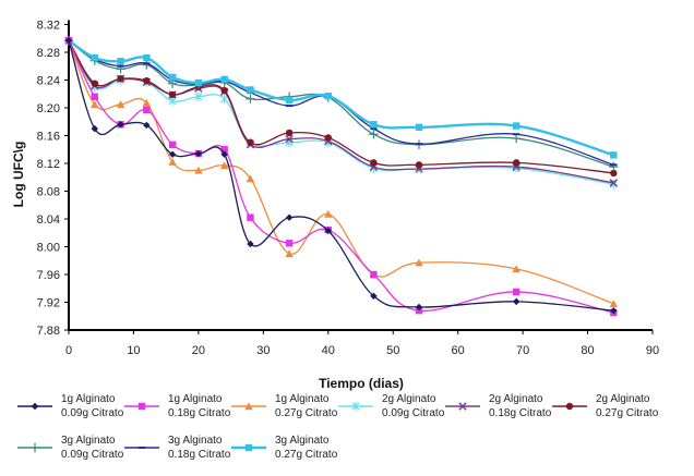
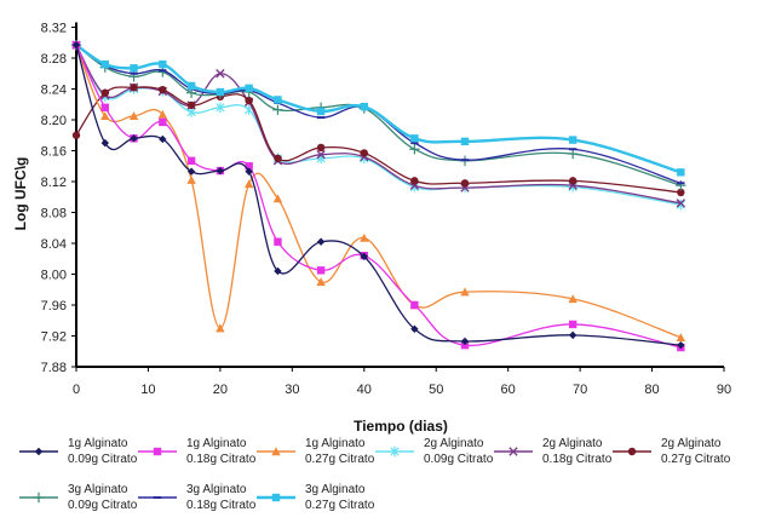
2g Alginato 0.27g Citrato/0: 8.30 -> 8.18
1g Alginato 0.27g Citrato/20: 8.11 -> 7.93
2g Alginato 0.18g Citrato/20: 8.23 -> 8.26
